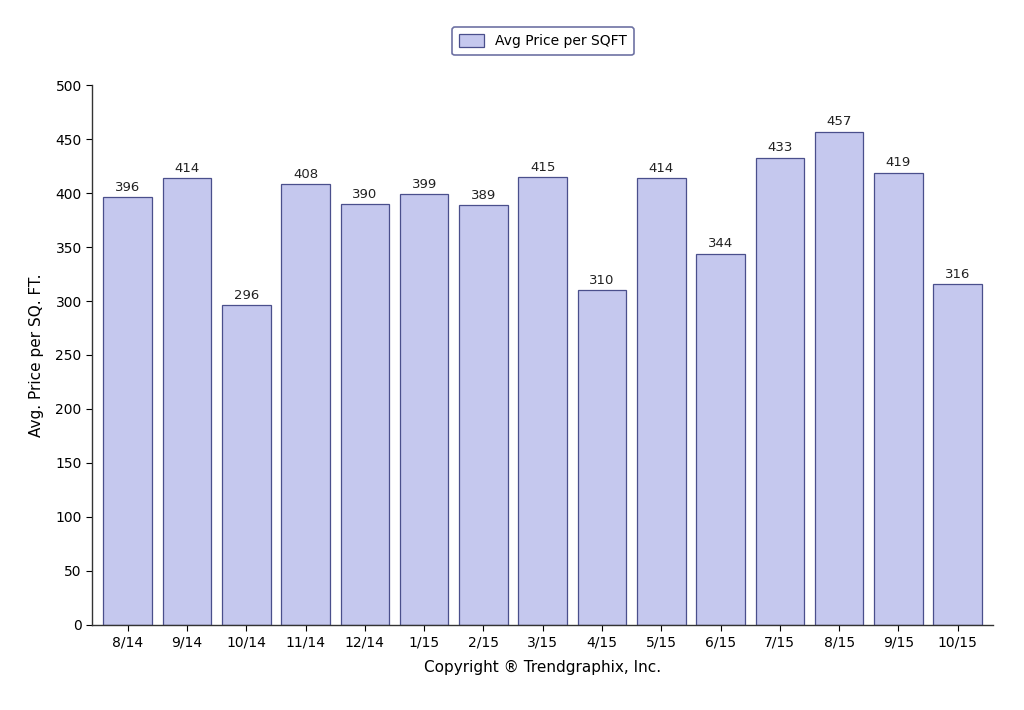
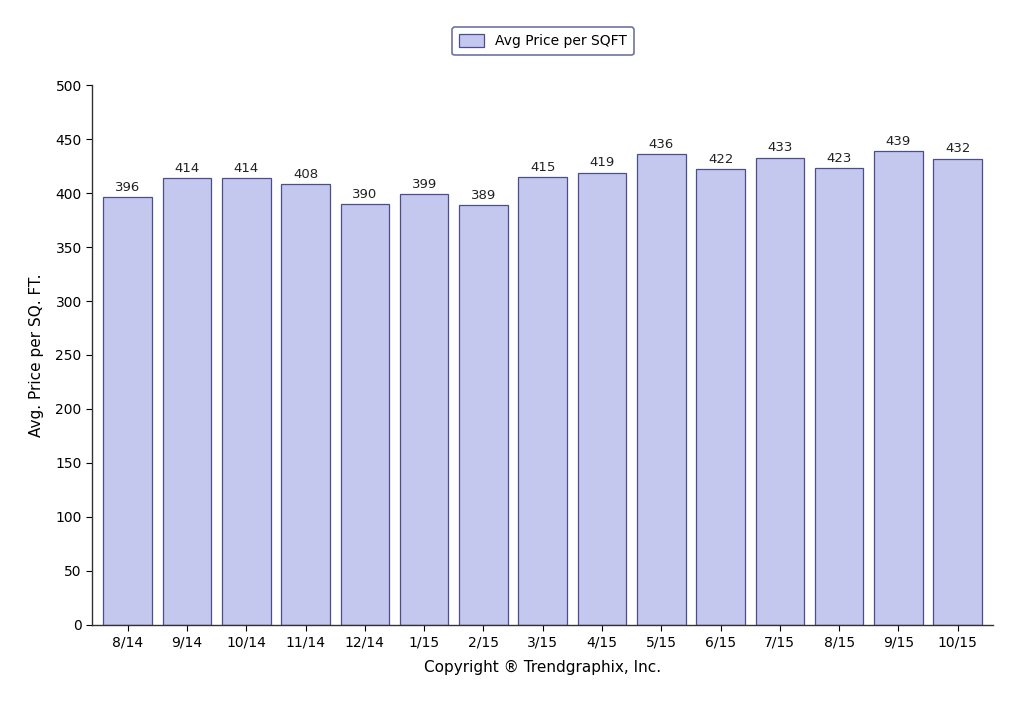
10/14: 296 -> 414
4/15: 310 -> 419
5/15: 414 -> 436
6/15: 344 -> 422
8/15: 457 -> 423
9/15: 419 -> 439
10/15: 316 -> 432
